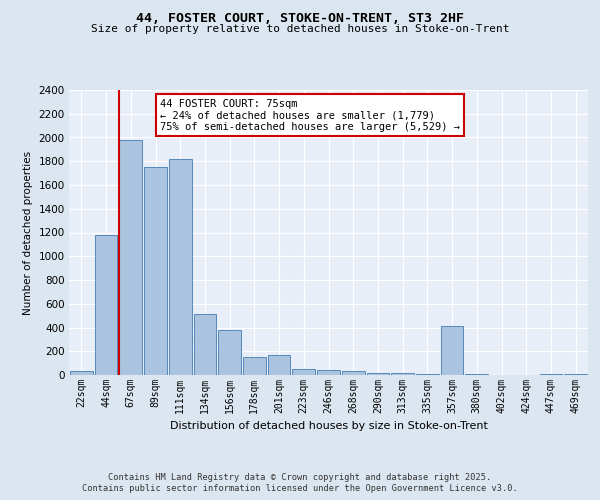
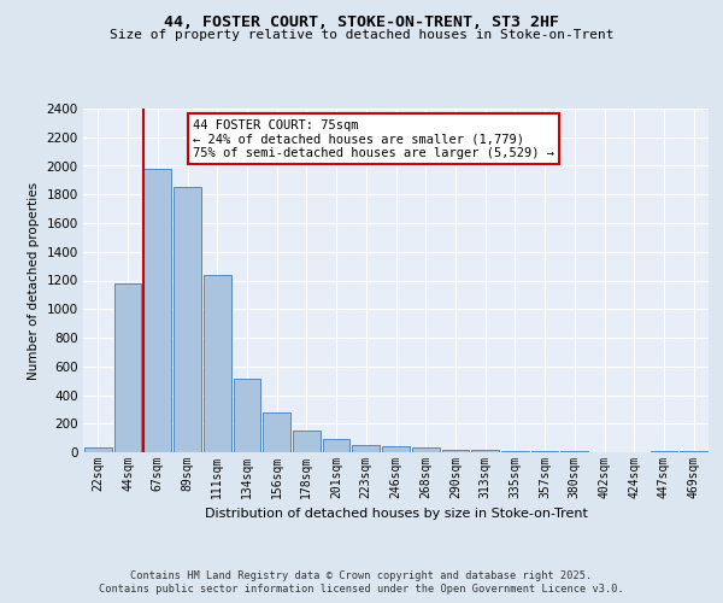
89sqm: 1750 -> 1850
111sqm: 1820 -> 1240
156sqm: 380 -> 280
201sqm: 170 -> 90
357sqm: 410 -> 0
